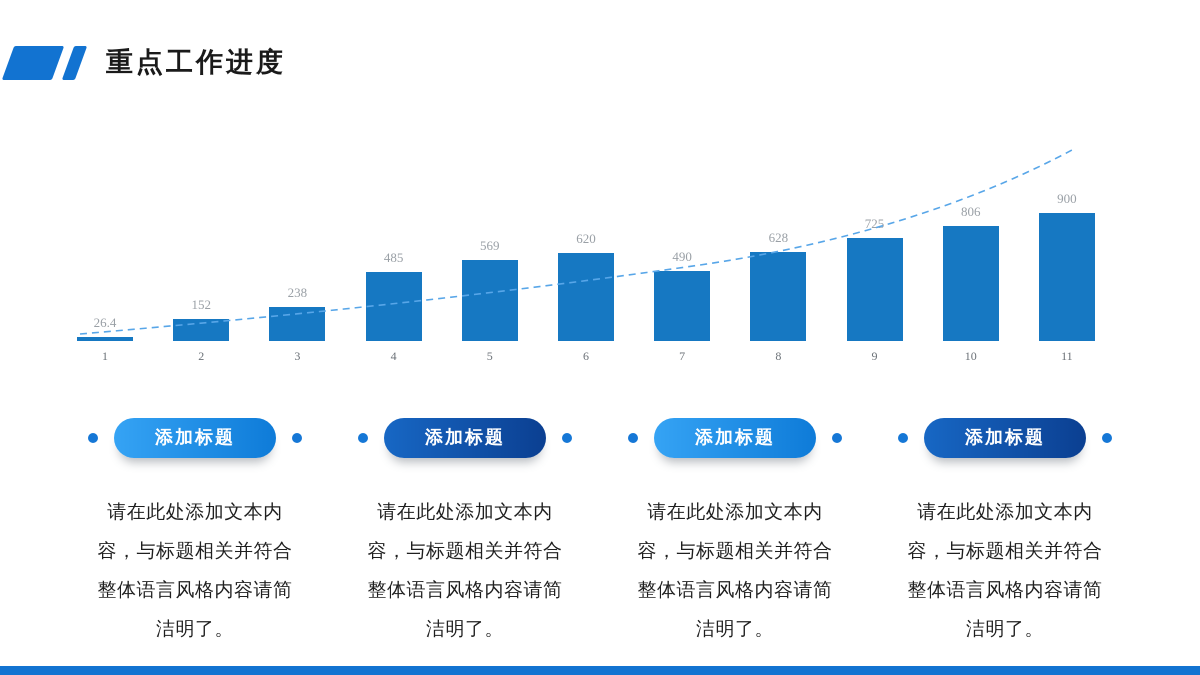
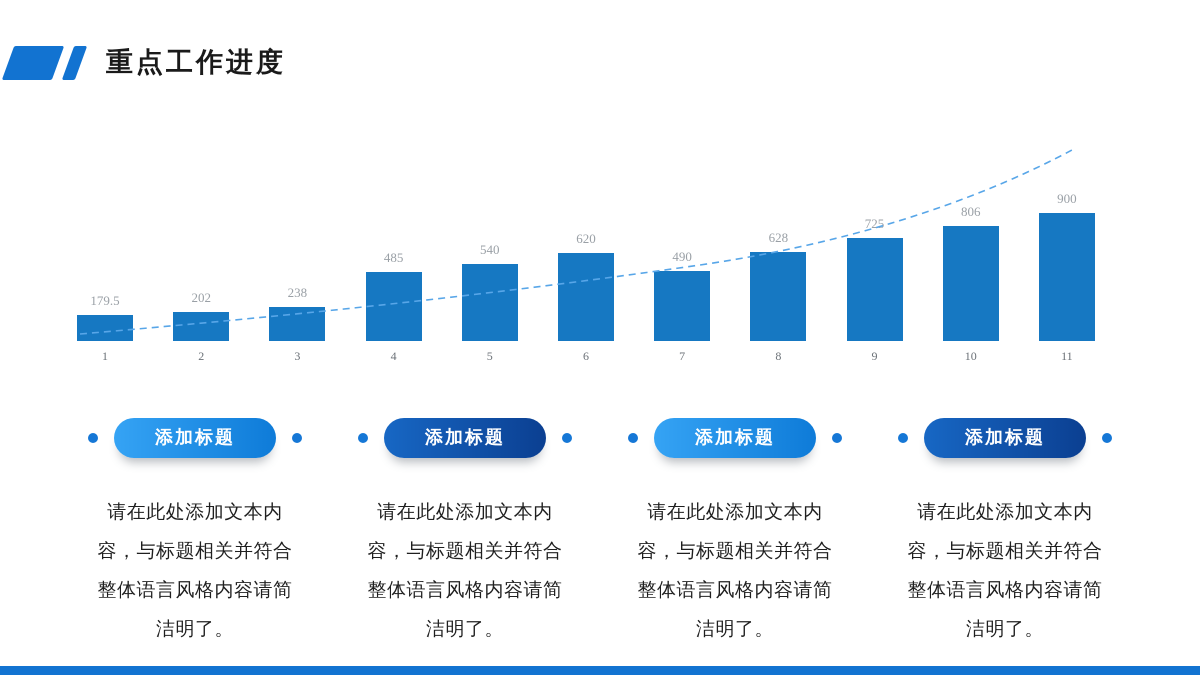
1: 26.4 -> 179.5
2: 152 -> 202
5: 569 -> 540
